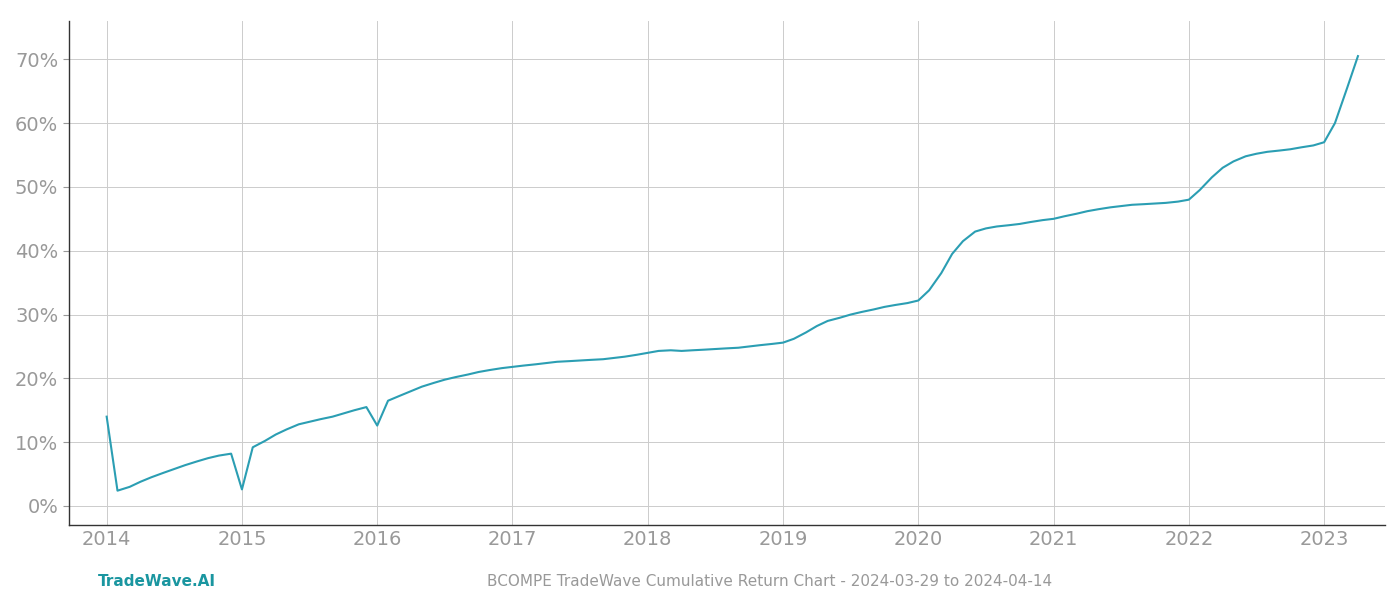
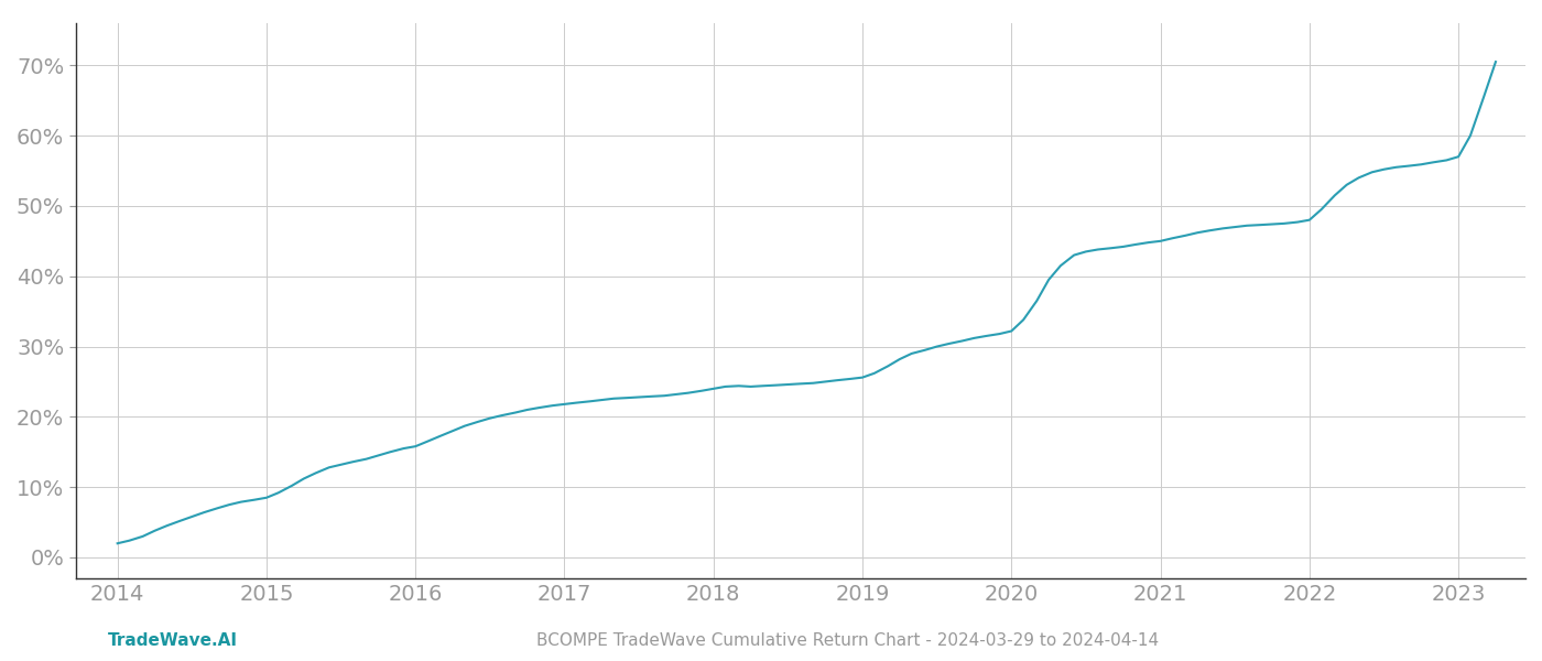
2014: 14.0% -> 2.0%
2015: 2.6% -> 8.5%
2016: 12.6% -> 15.8%
